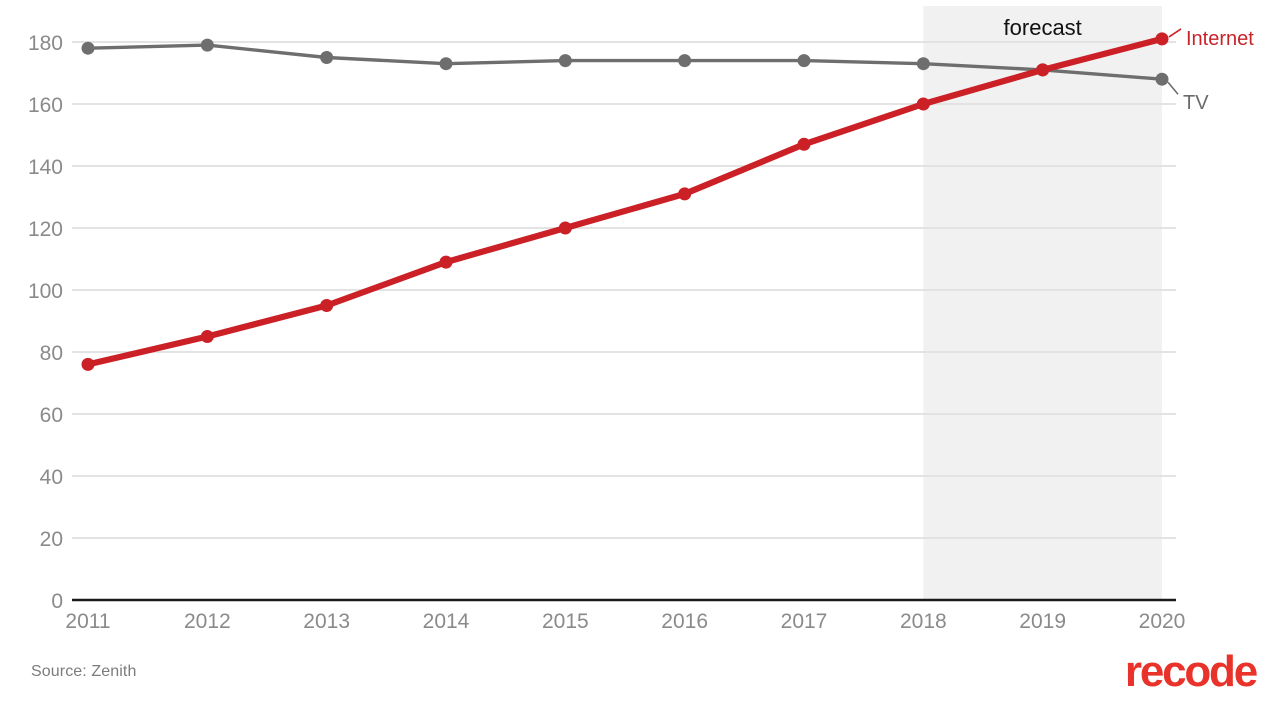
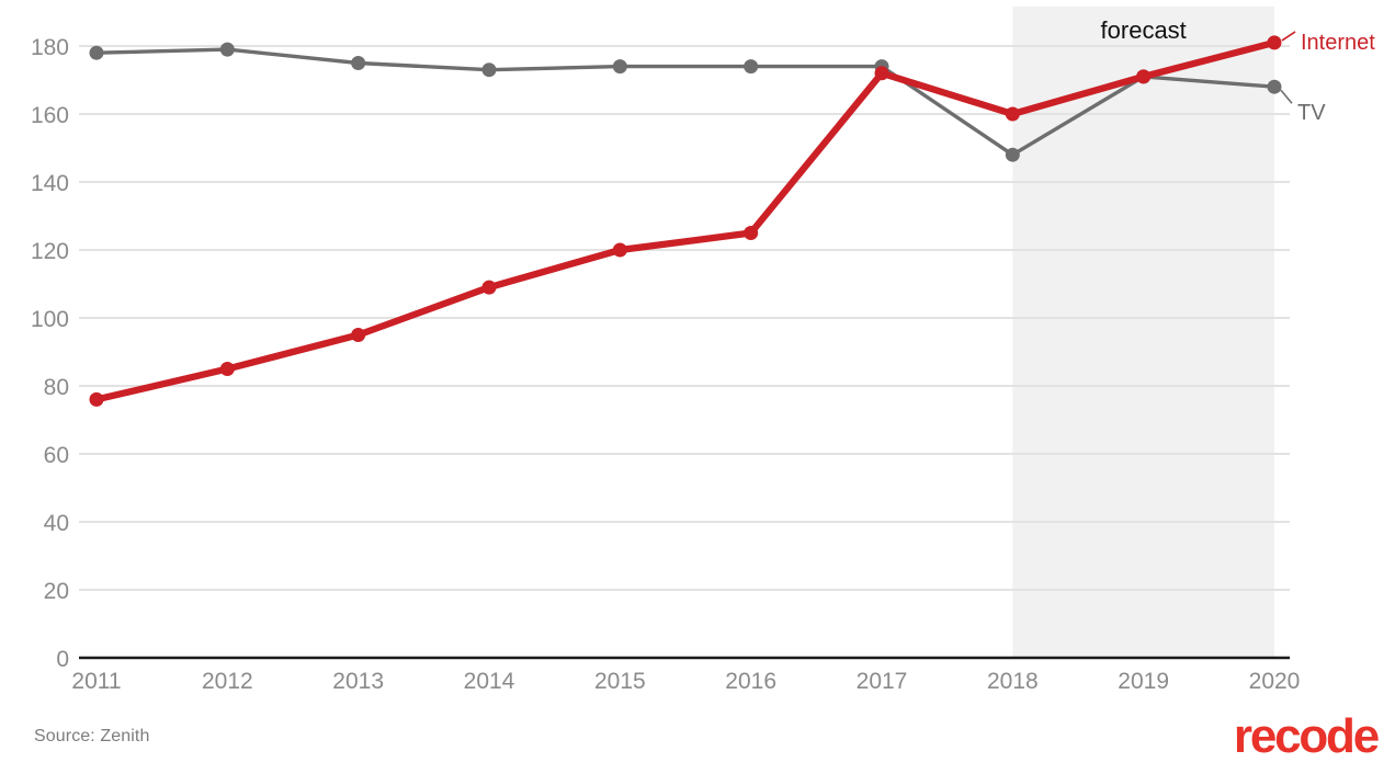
Internet/2016: 131 -> 125
Internet/2017: 147 -> 172
TV/2018: 173 -> 148
